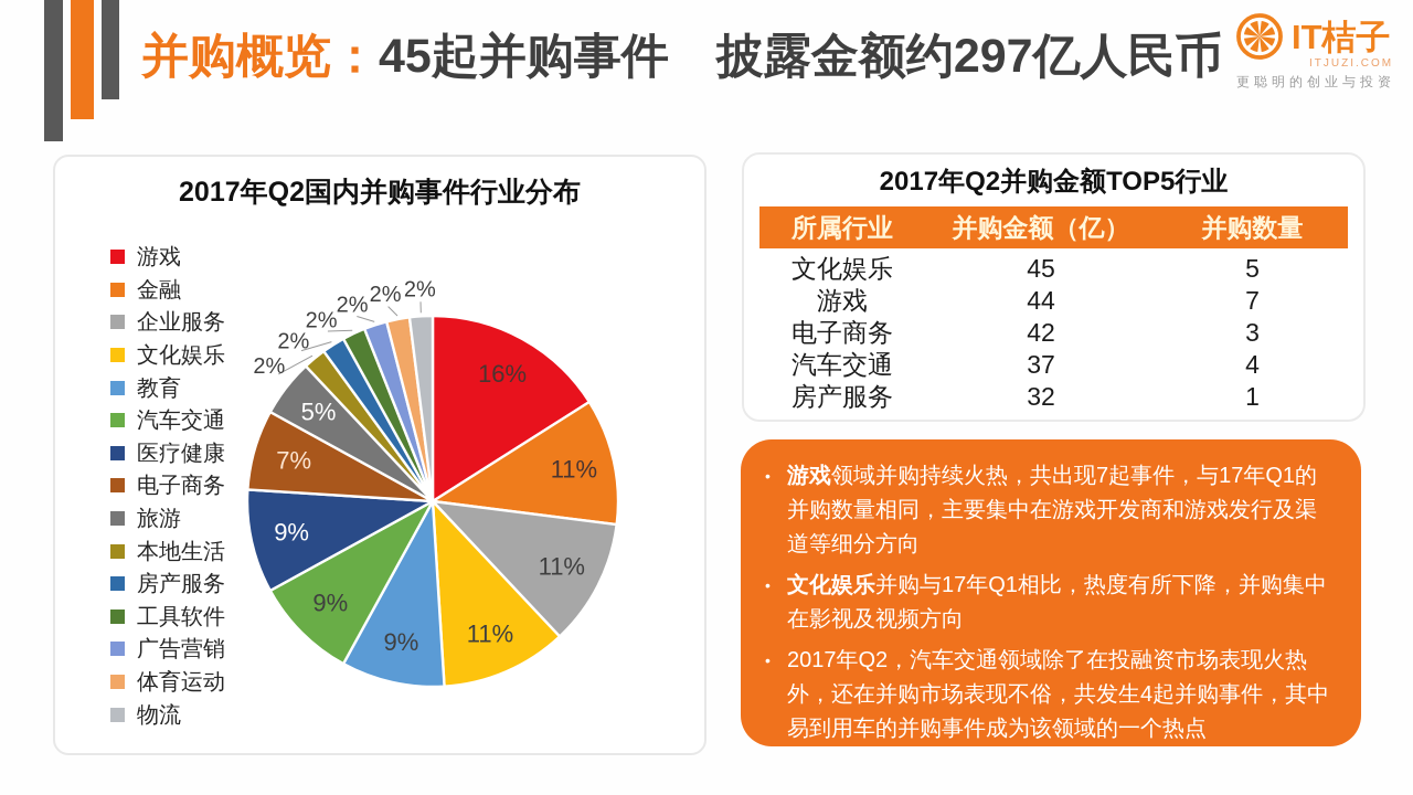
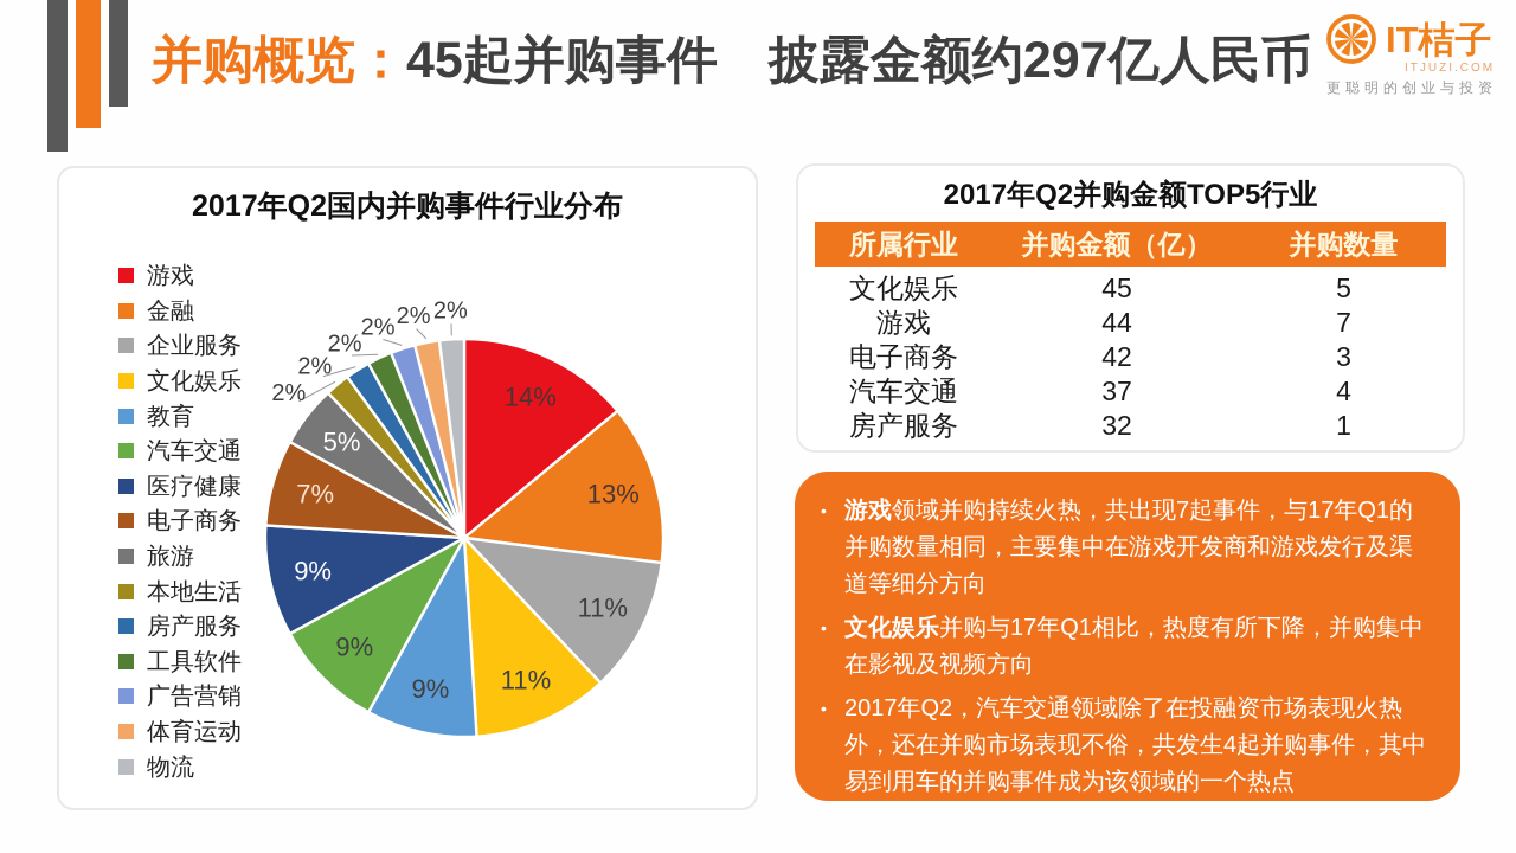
游戏: 16% -> 14%
金融: 11% -> 13%
